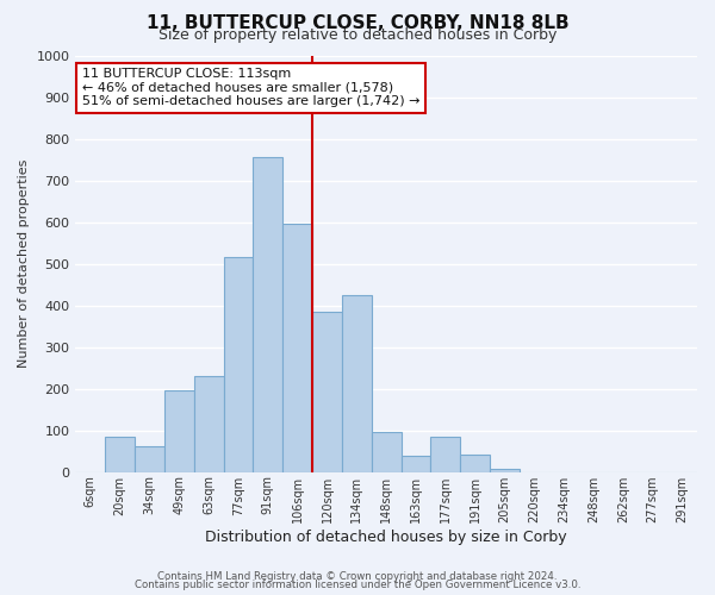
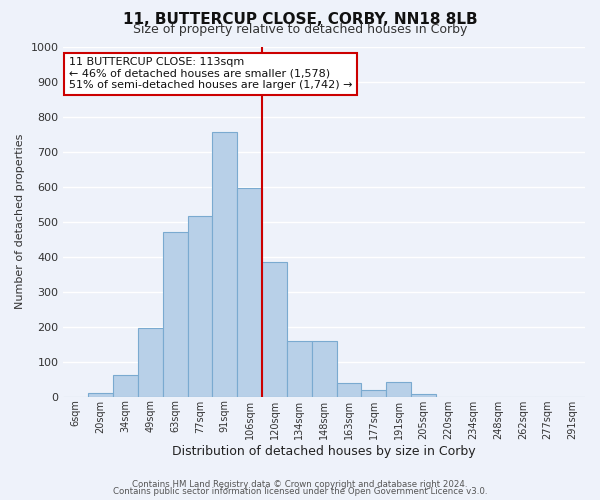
20sqm: 85 -> 10
63sqm: 230 -> 470
134sqm: 425 -> 158
148sqm: 95 -> 158
177sqm: 85 -> 20
